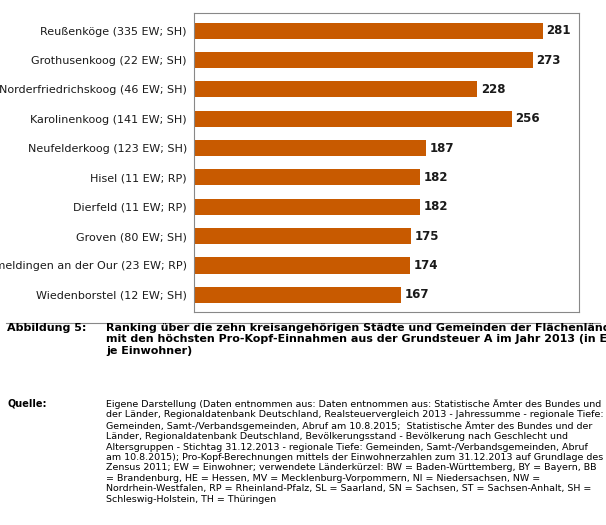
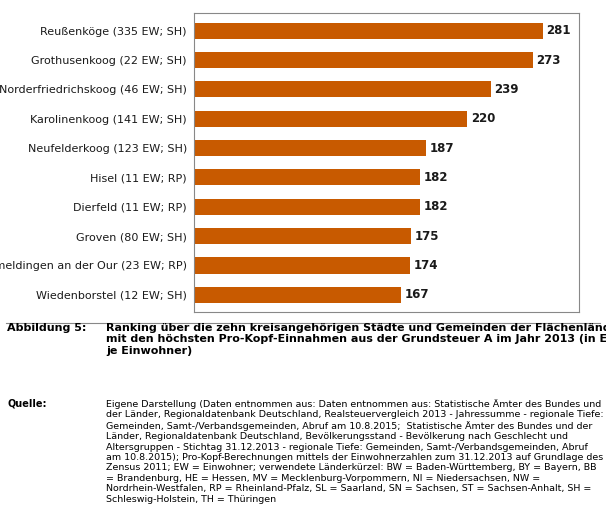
Norderfriedrichskoog (46 EW; SH): 228 -> 239
Karolinenkoog (141 EW; SH): 256 -> 220
